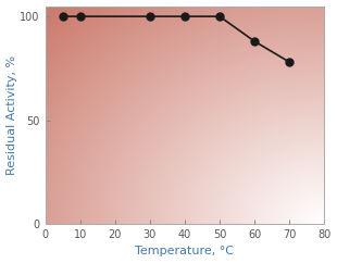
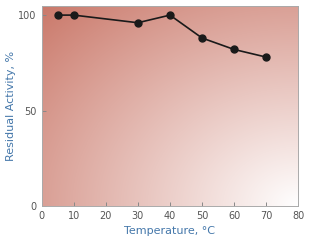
30: 100 -> 96
50: 100 -> 88
60: 88 -> 82
